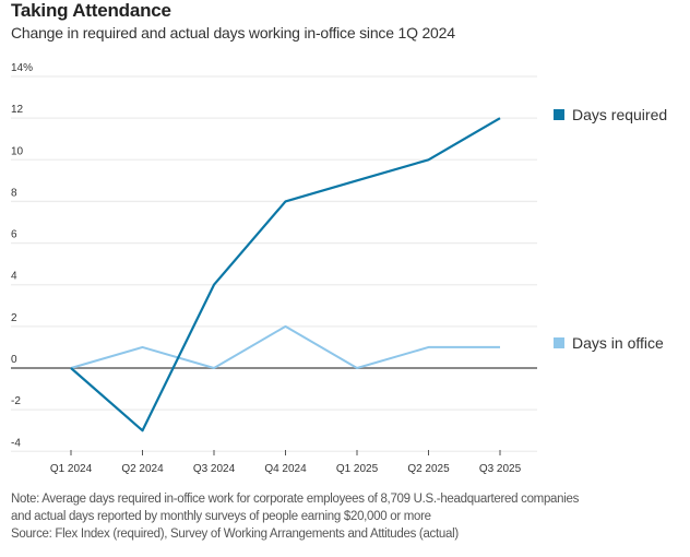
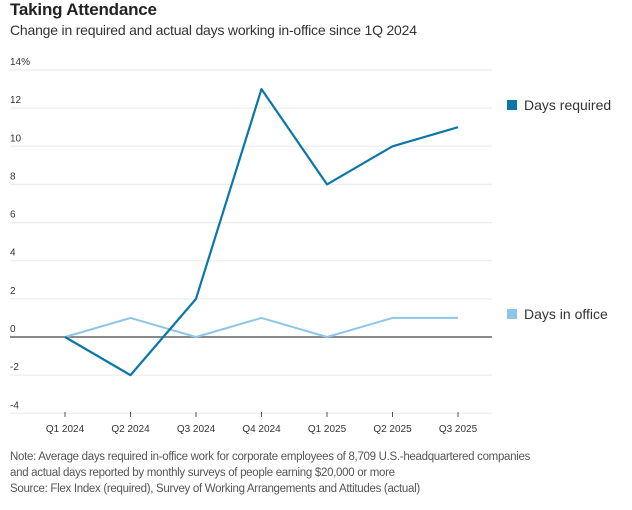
Days required/Q2 2024: -3% -> -2%
Days required/Q3 2024: 4% -> 2%
Days required/Q4 2024: 8% -> 13%
Days in office/Q4 2024: 2% -> 1%
Days required/Q1 2025: 9% -> 8%
Days required/Q3 2025: 12% -> 11%
